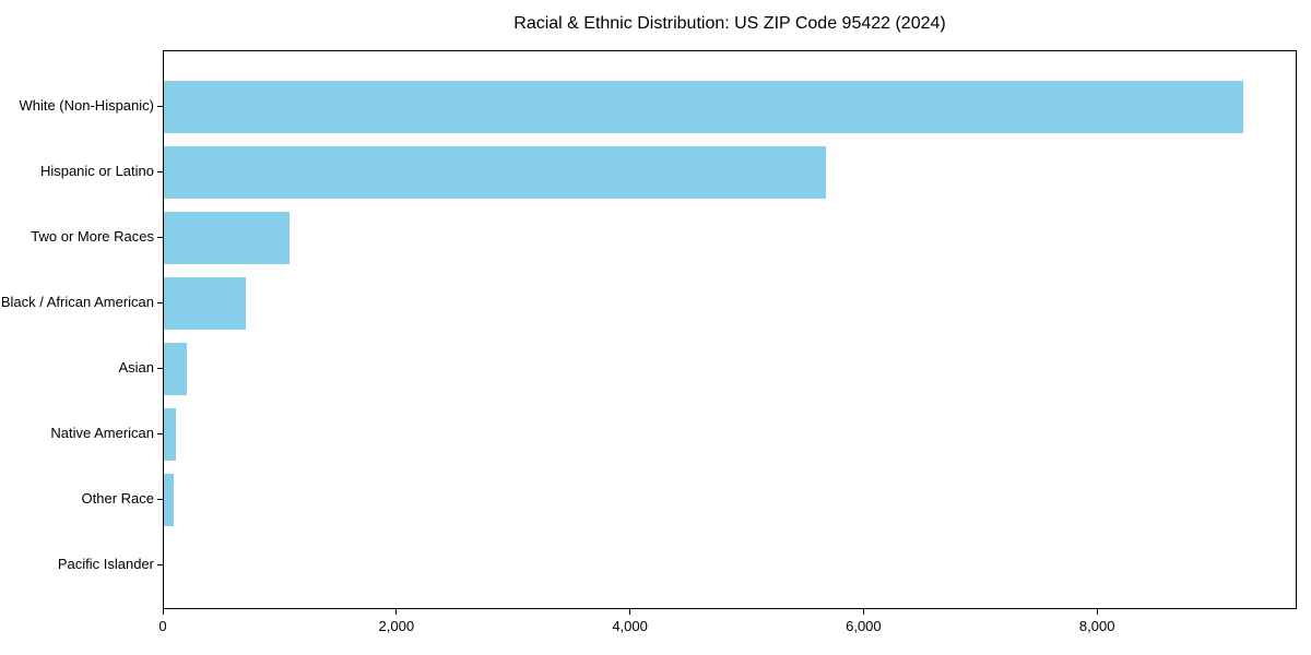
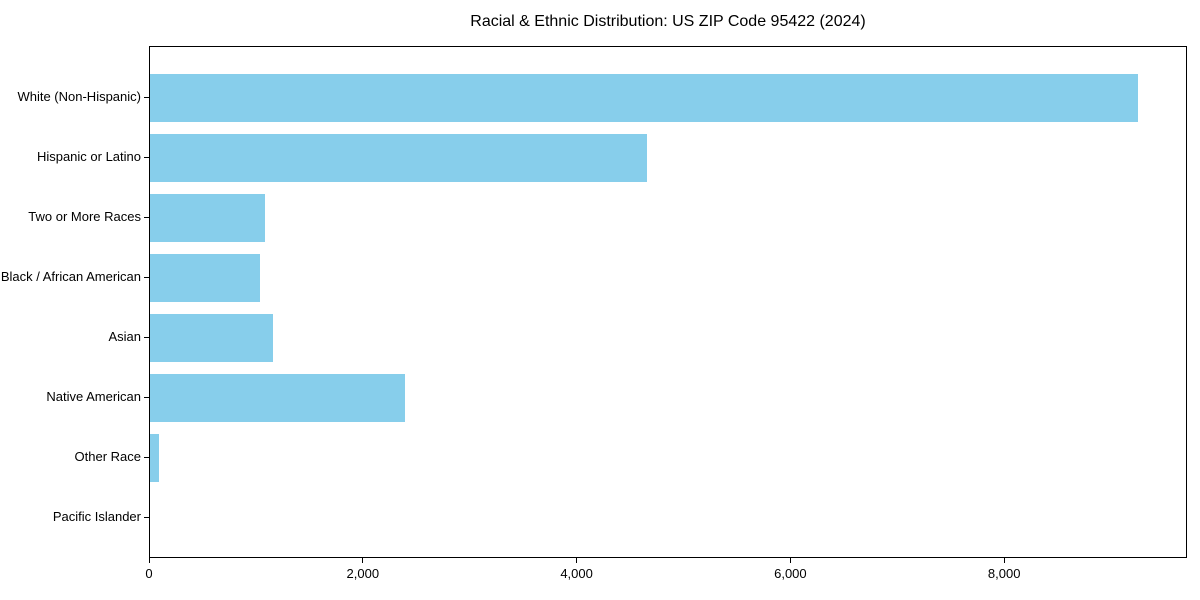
Hispanic or Latino: 5670 -> 4650
Black / African American: 700 -> 1030
Asian: 200 -> 1150
Native American: 100 -> 2390
